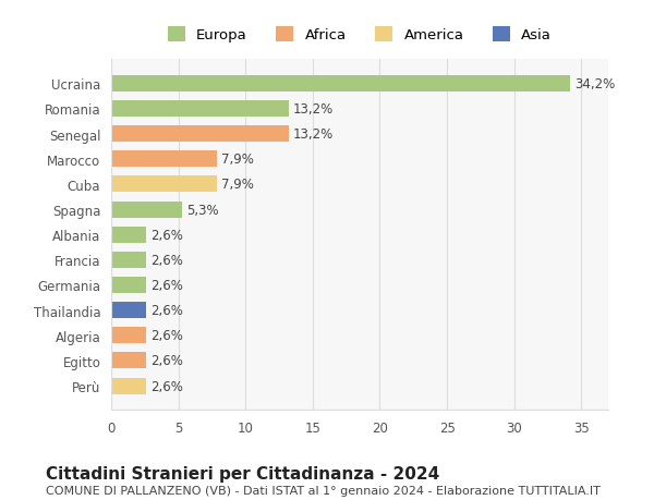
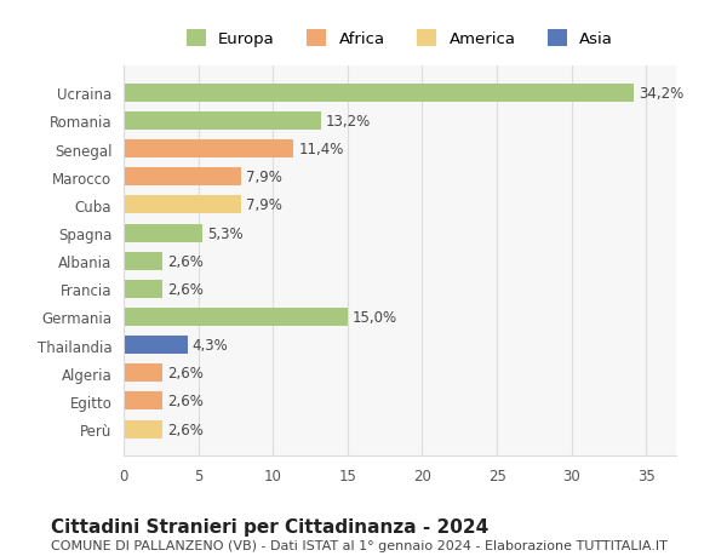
Senegal: 13,2% -> 11,4%
Germania: 2,6% -> 15,0%
Thailandia: 2,6% -> 4,3%
